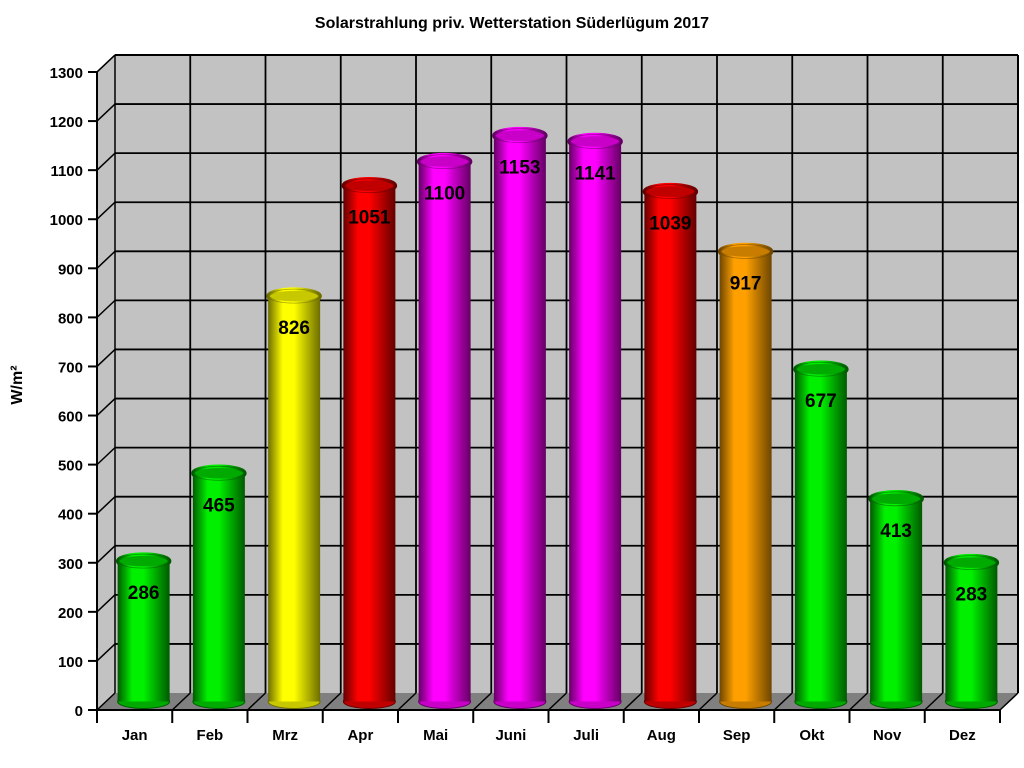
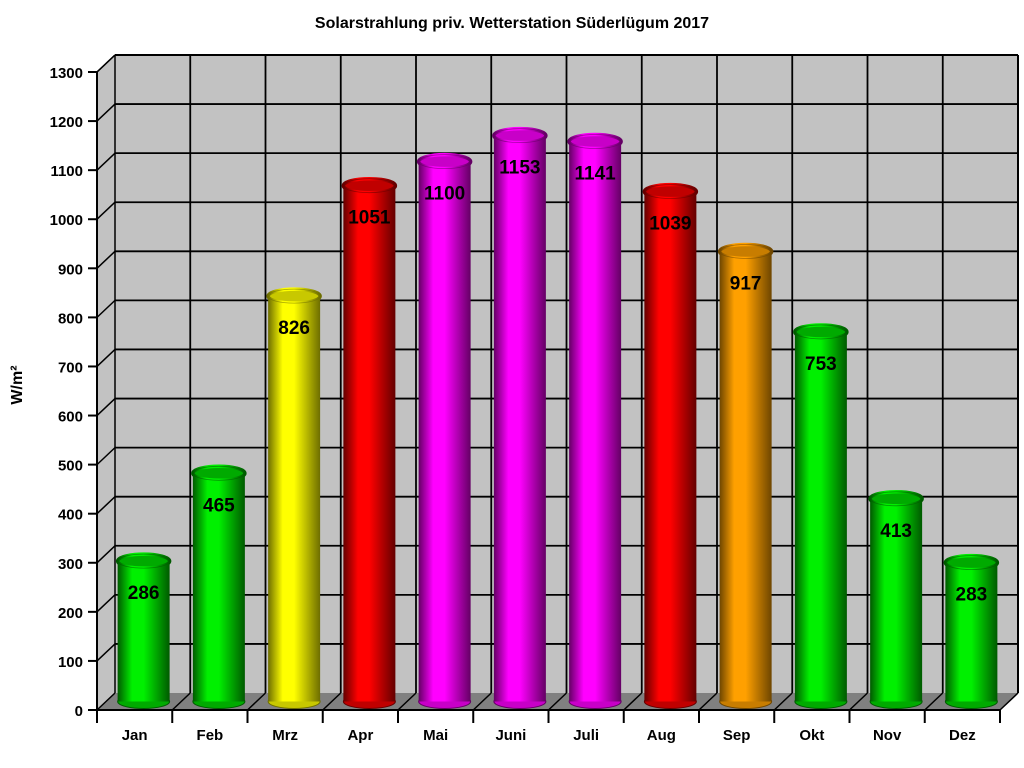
Okt: 677 -> 753
